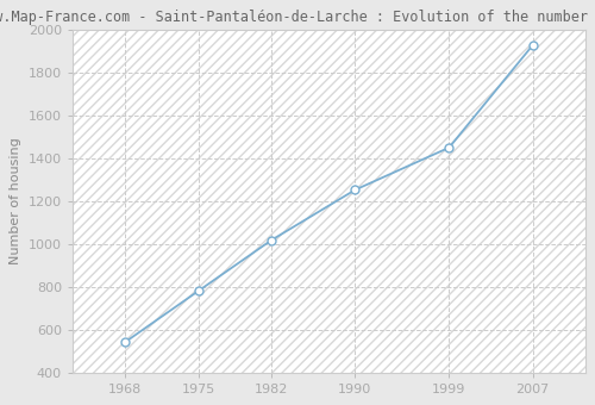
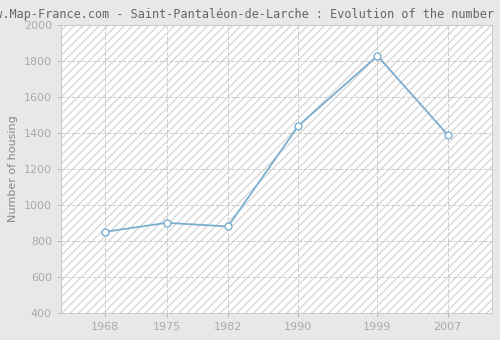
1968: 540 -> 850
1975: 780 -> 900
1982: 1020 -> 880
1990: 1250 -> 1440
1999: 1450 -> 1830
2007: 1930 -> 1390
